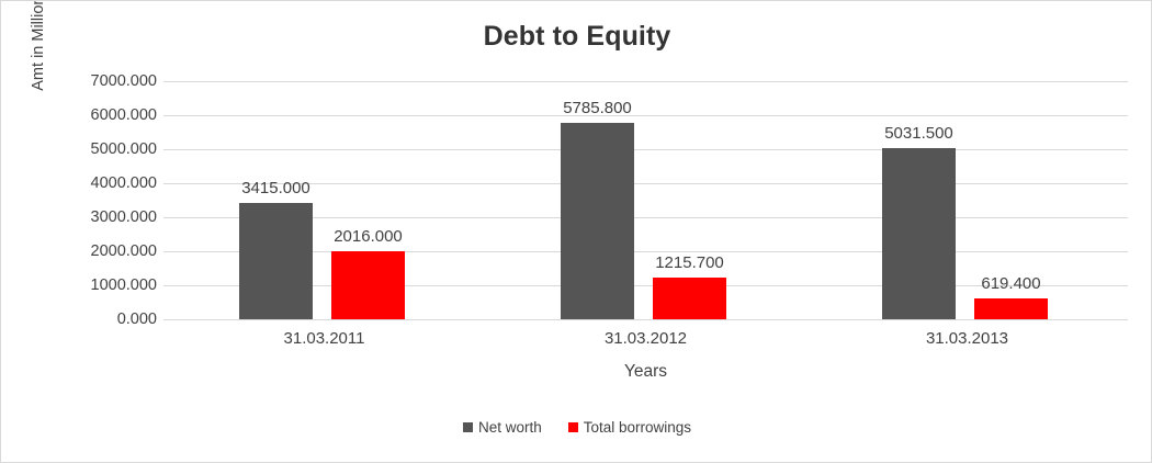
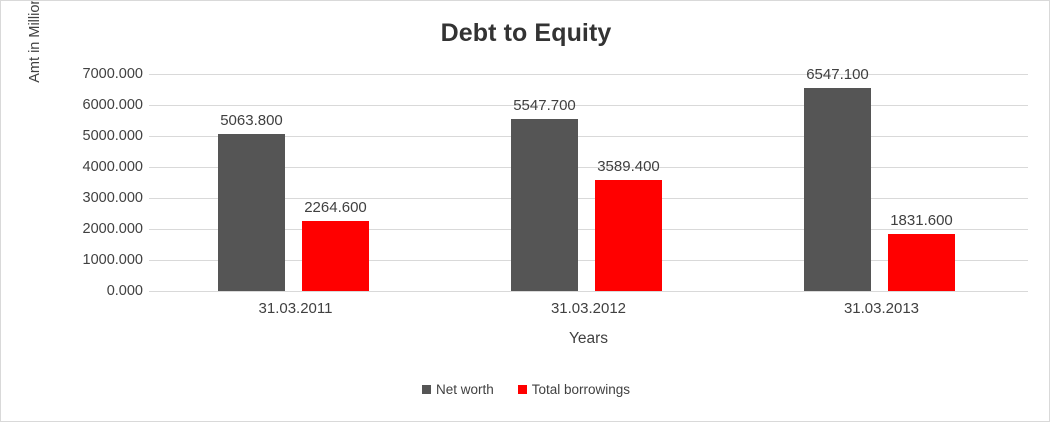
Net worth/31.03.2011: 3415.000 -> 5063.800
Total borrowings/31.03.2011: 2016.000 -> 2264.600
Net worth/31.03.2012: 5785.800 -> 5547.700
Total borrowings/31.03.2012: 1215.700 -> 3589.400
Net worth/31.03.2013: 5031.500 -> 6547.100
Total borrowings/31.03.2013: 619.400 -> 1831.600
